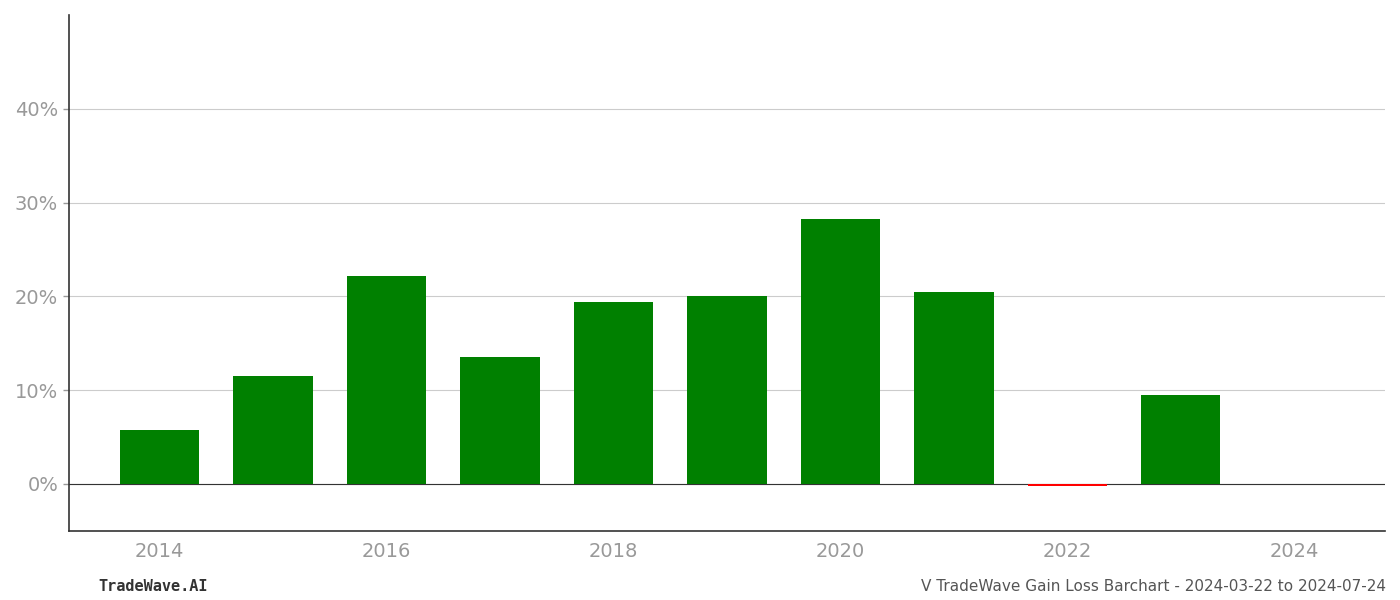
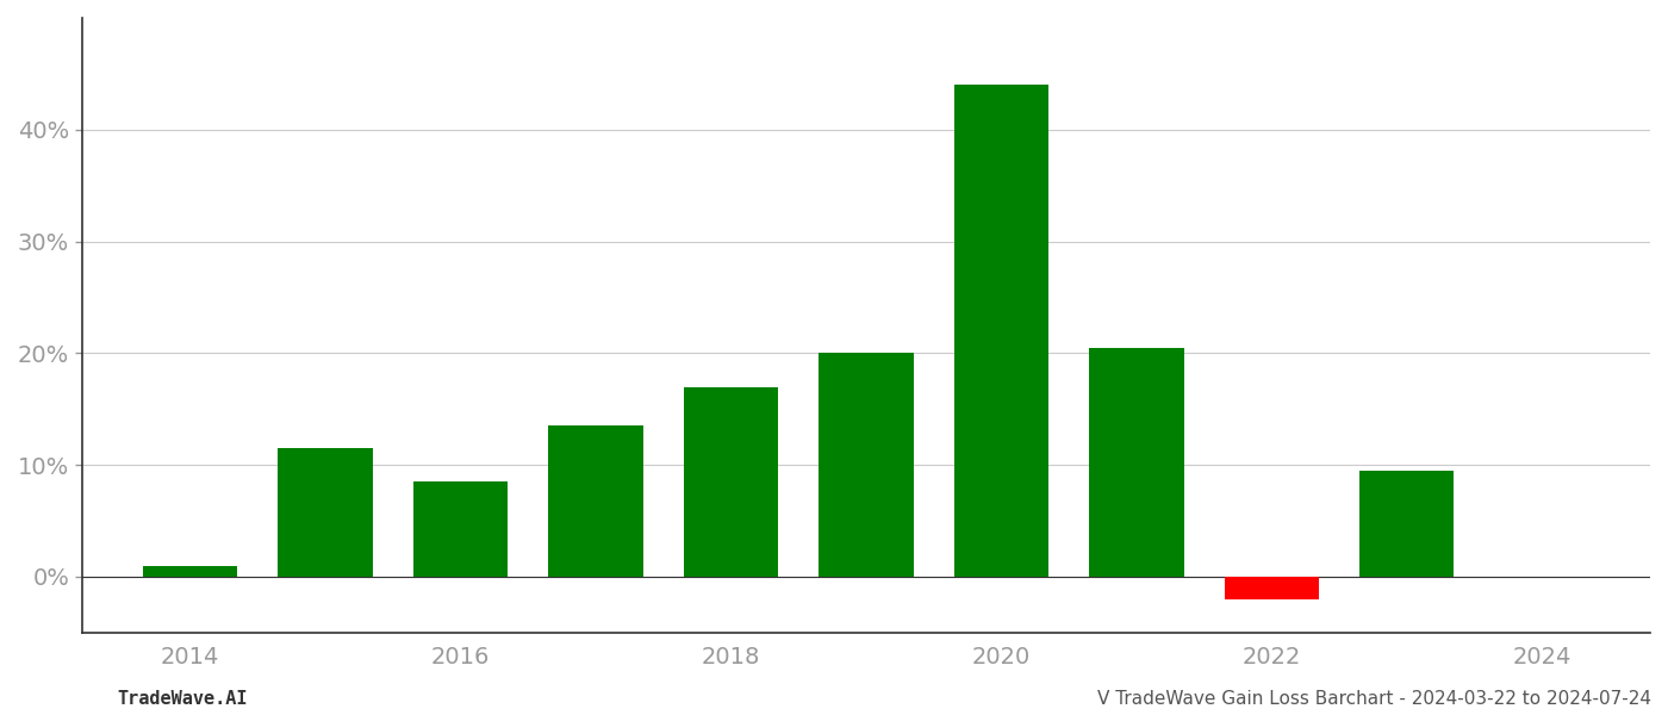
2014: 5.8% -> 1.0%
2016: 22.2% -> 8.5%
2018: 19.4% -> 17.0%
2020: 28.2% -> 44.0%
2022: -0.2% -> -2.0%
